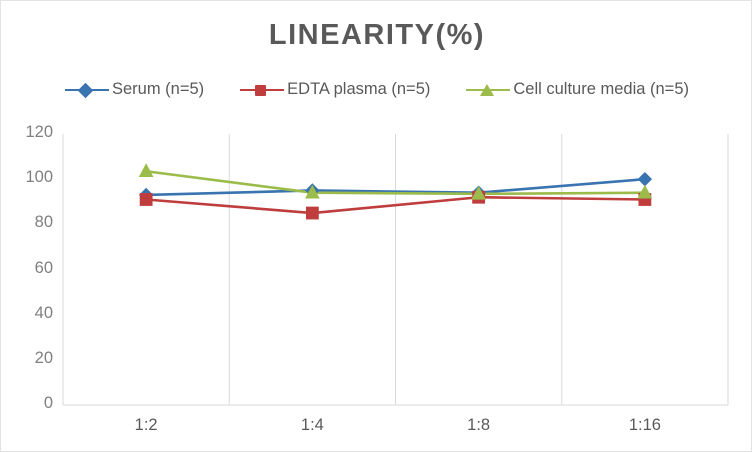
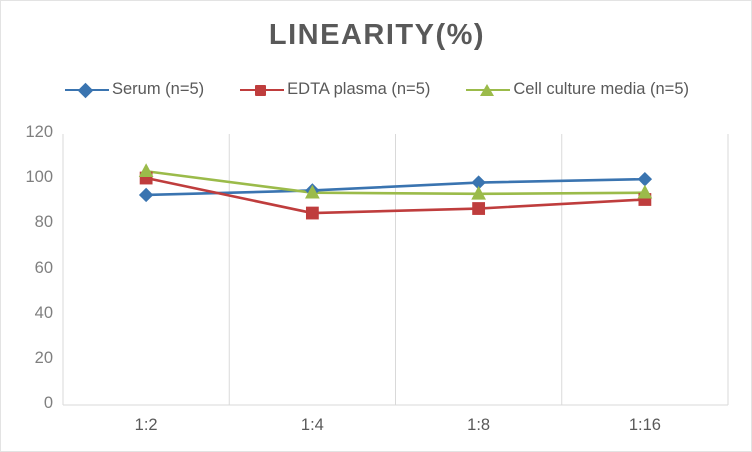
EDTA plasma (n=5)/1:2: 91 -> 100
Serum (n=5)/1:8: 94 -> 98
EDTA plasma (n=5)/1:8: 92 -> 87
